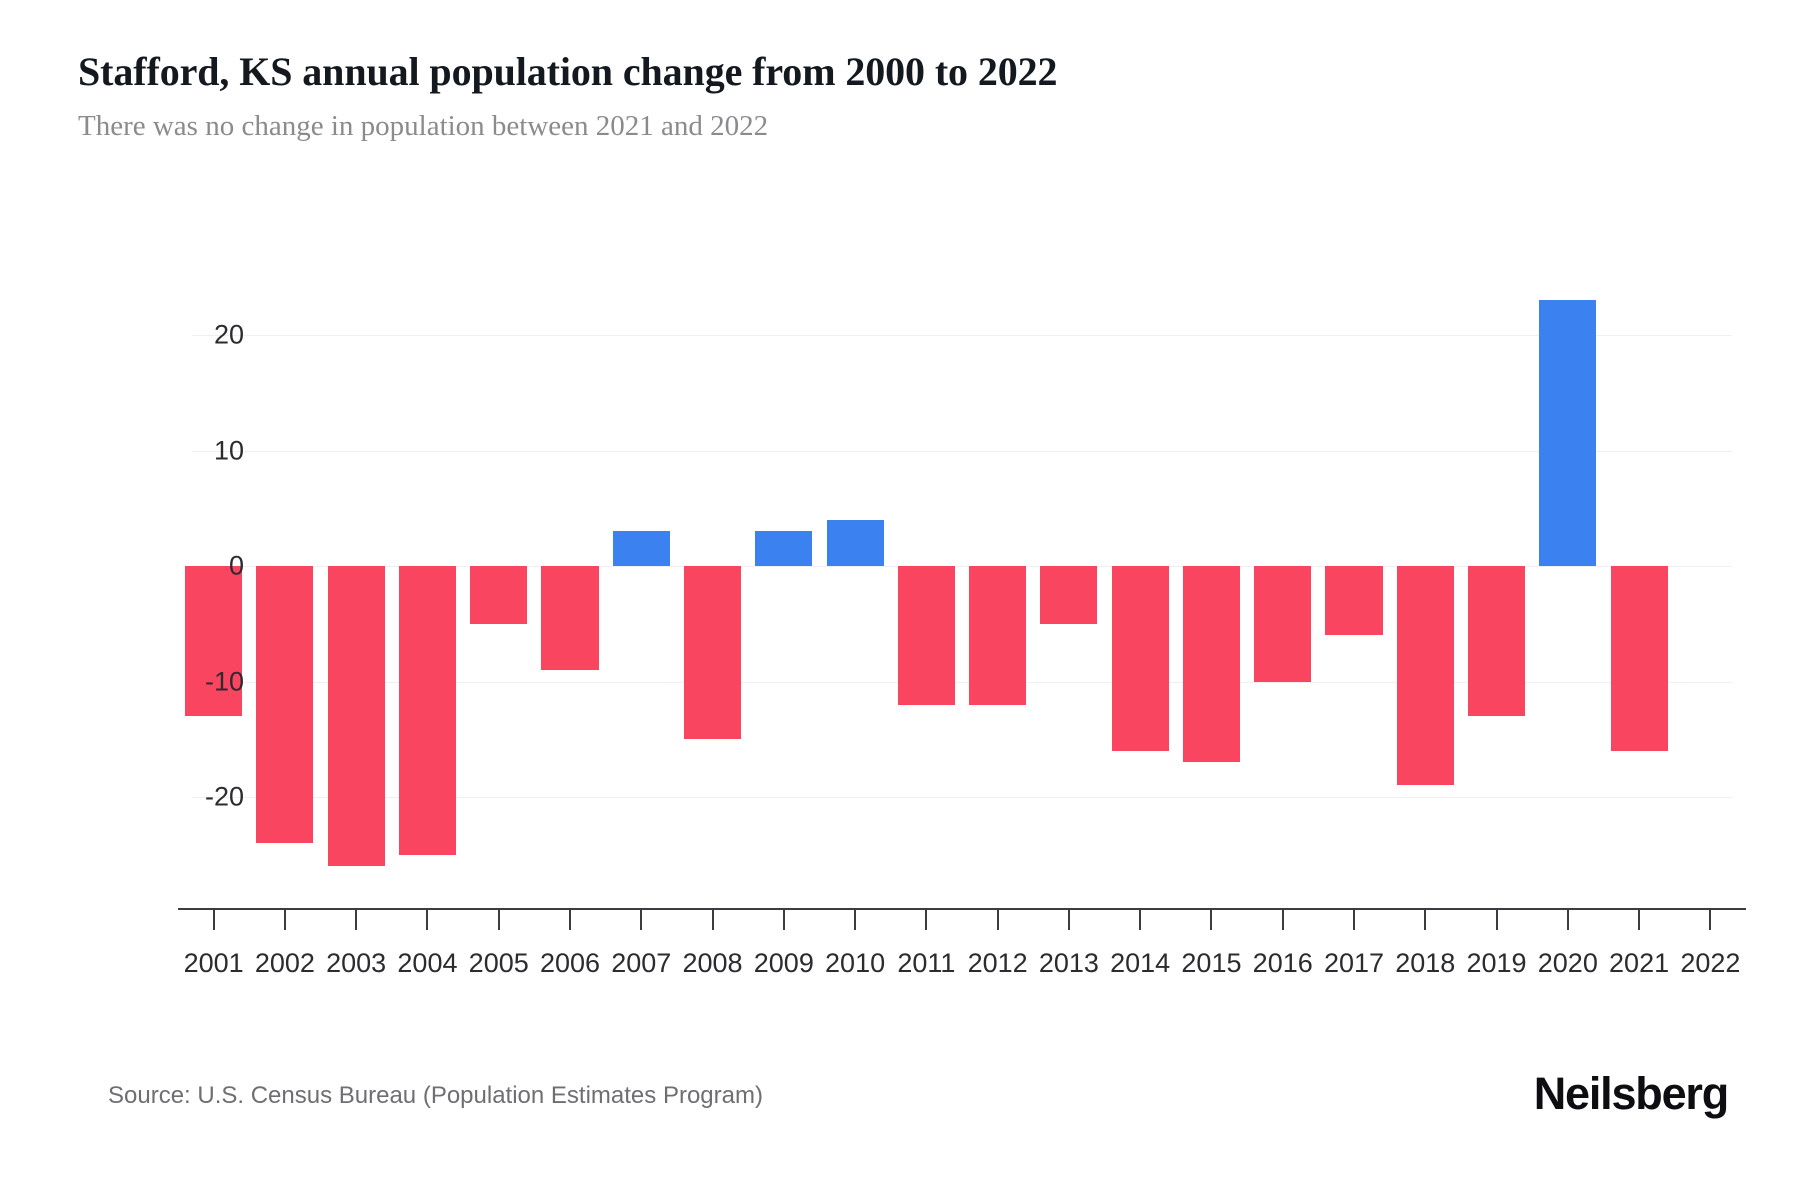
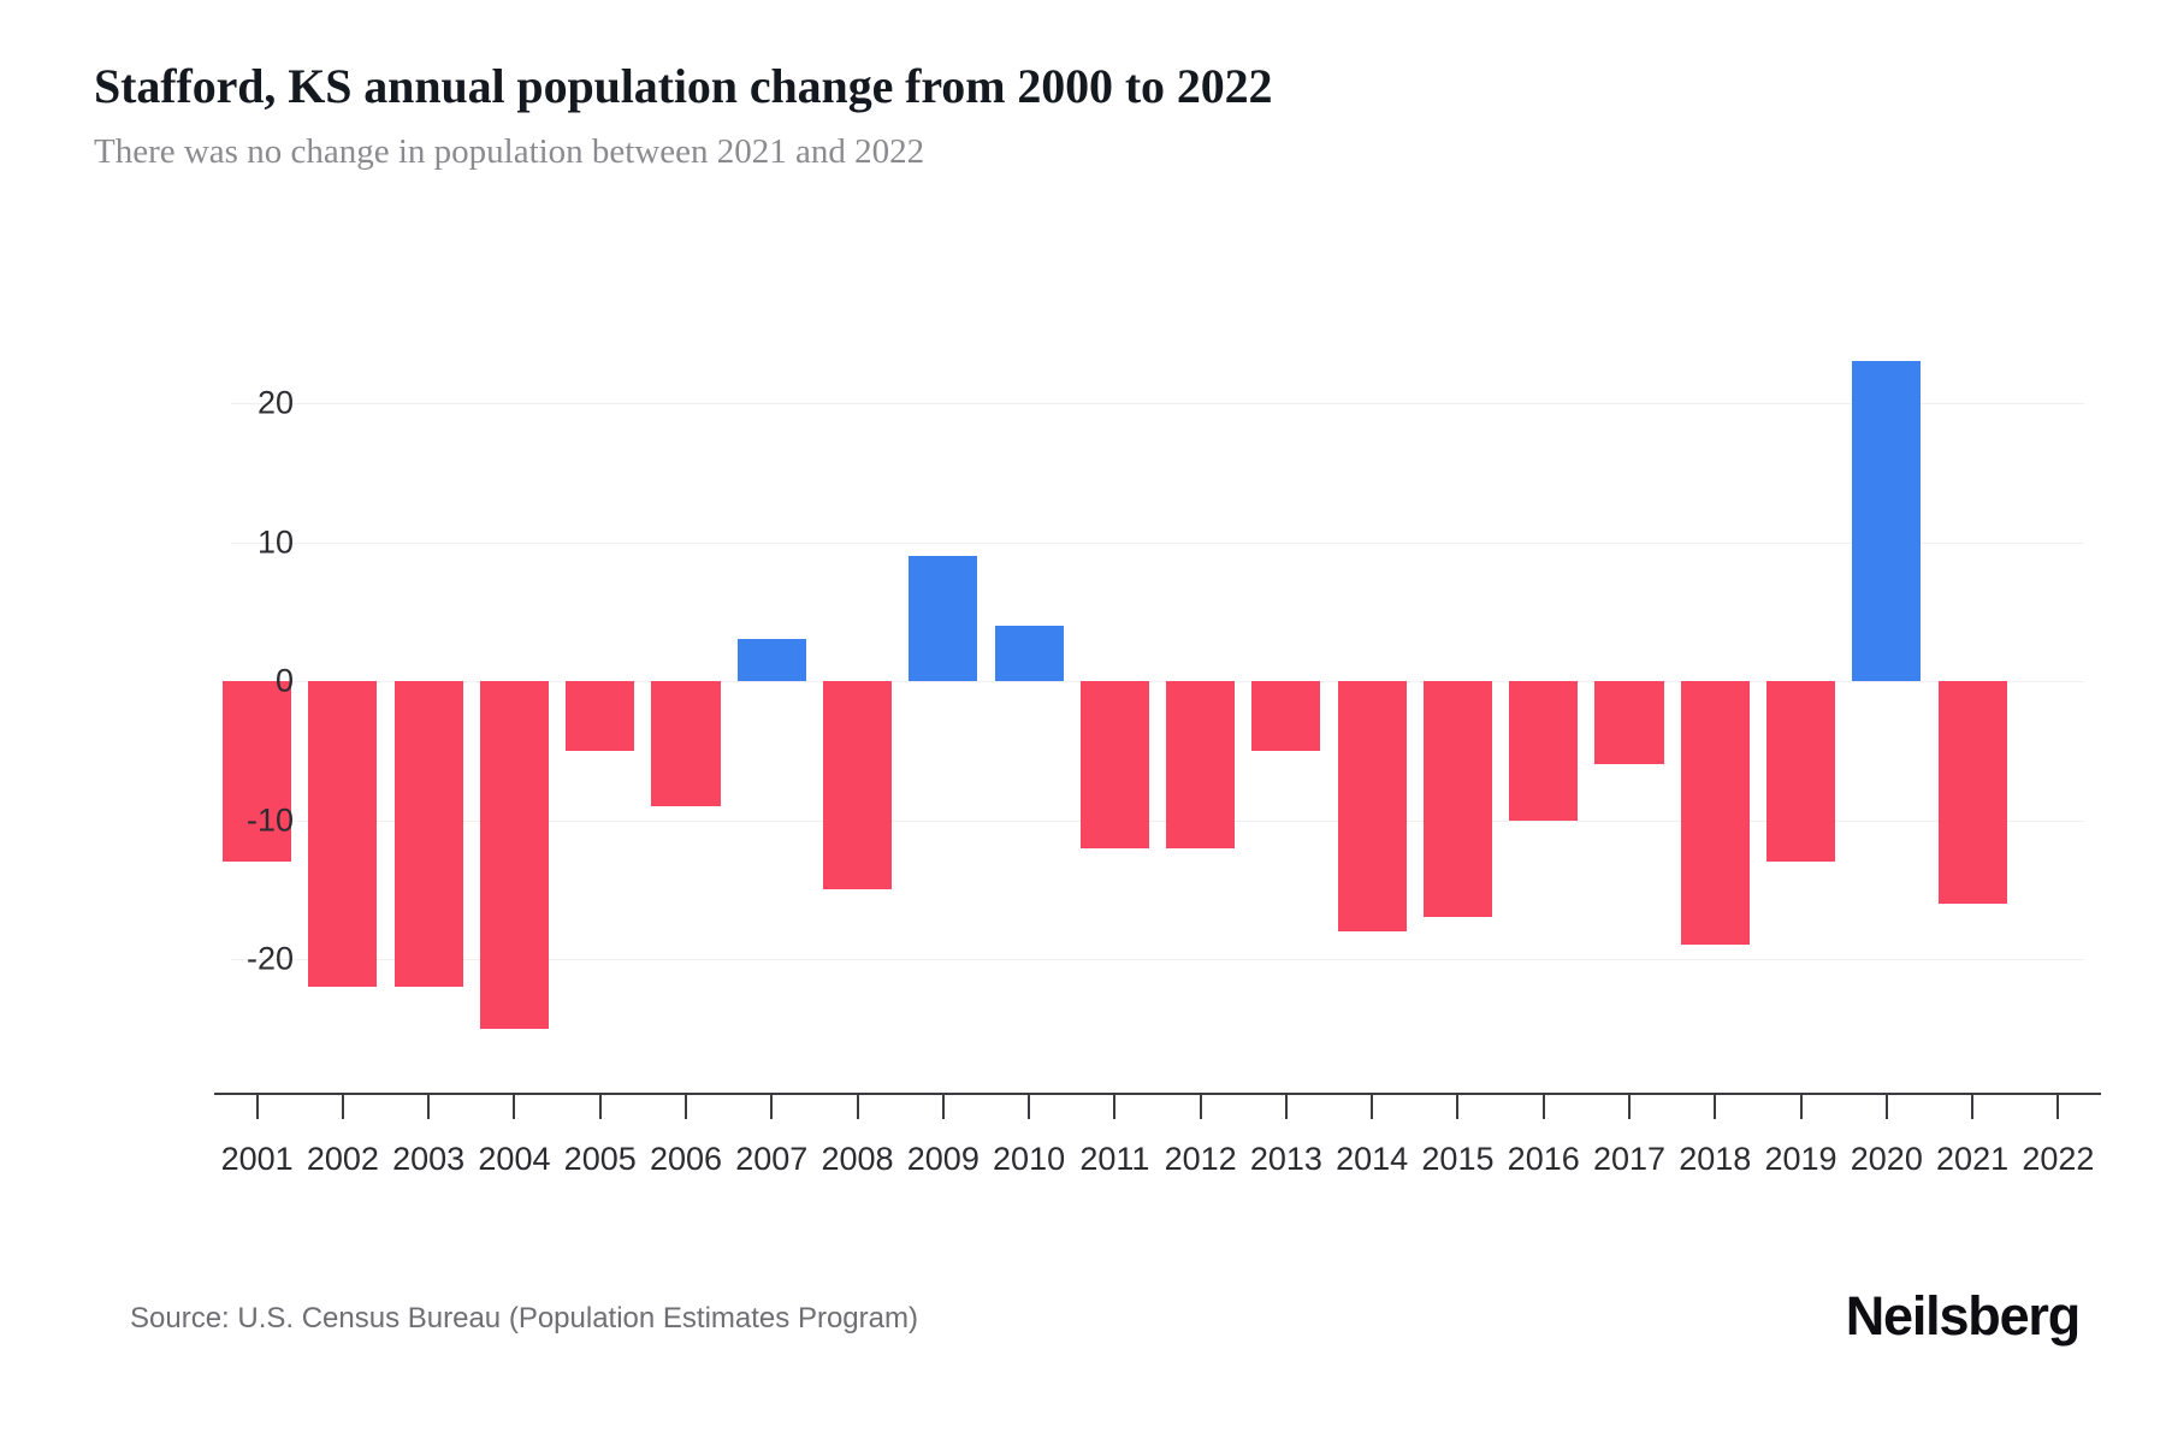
2002: -24 -> -22
2003: -26 -> -22
2009: 3 -> 9
2014: -16 -> -18
